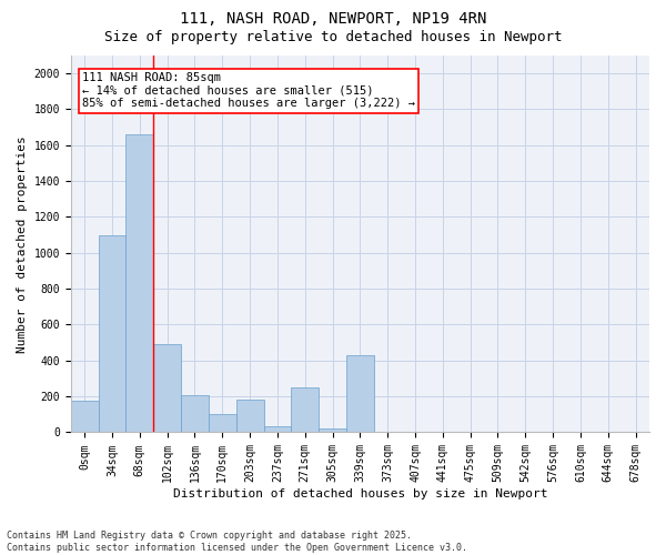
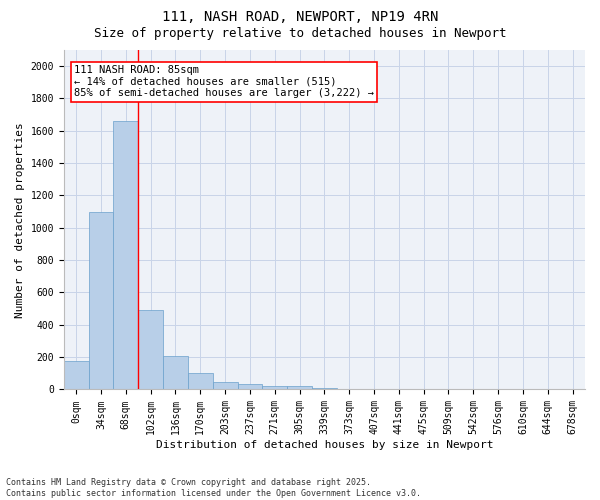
203sqm: 180 -> 40
271sqm: 250 -> 20
339sqm: 430 -> 10
